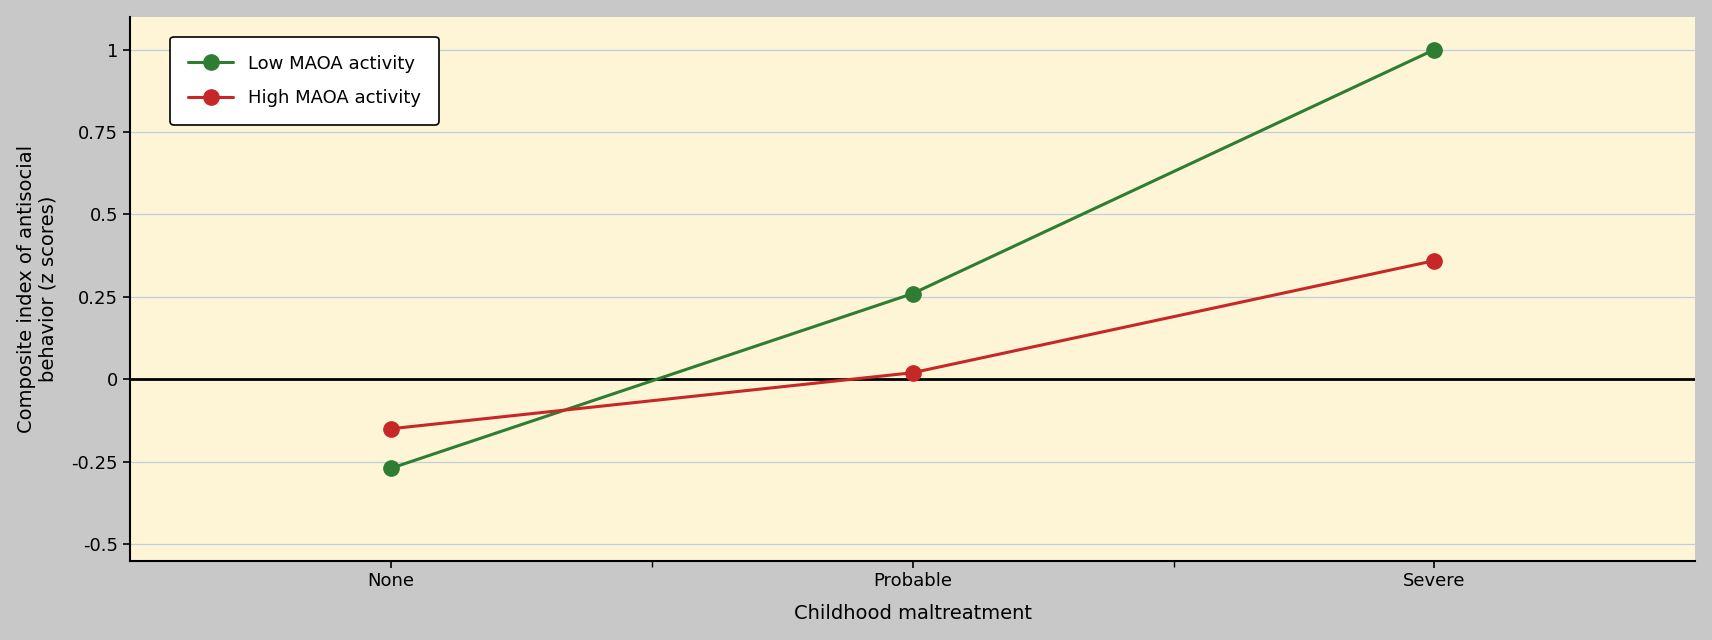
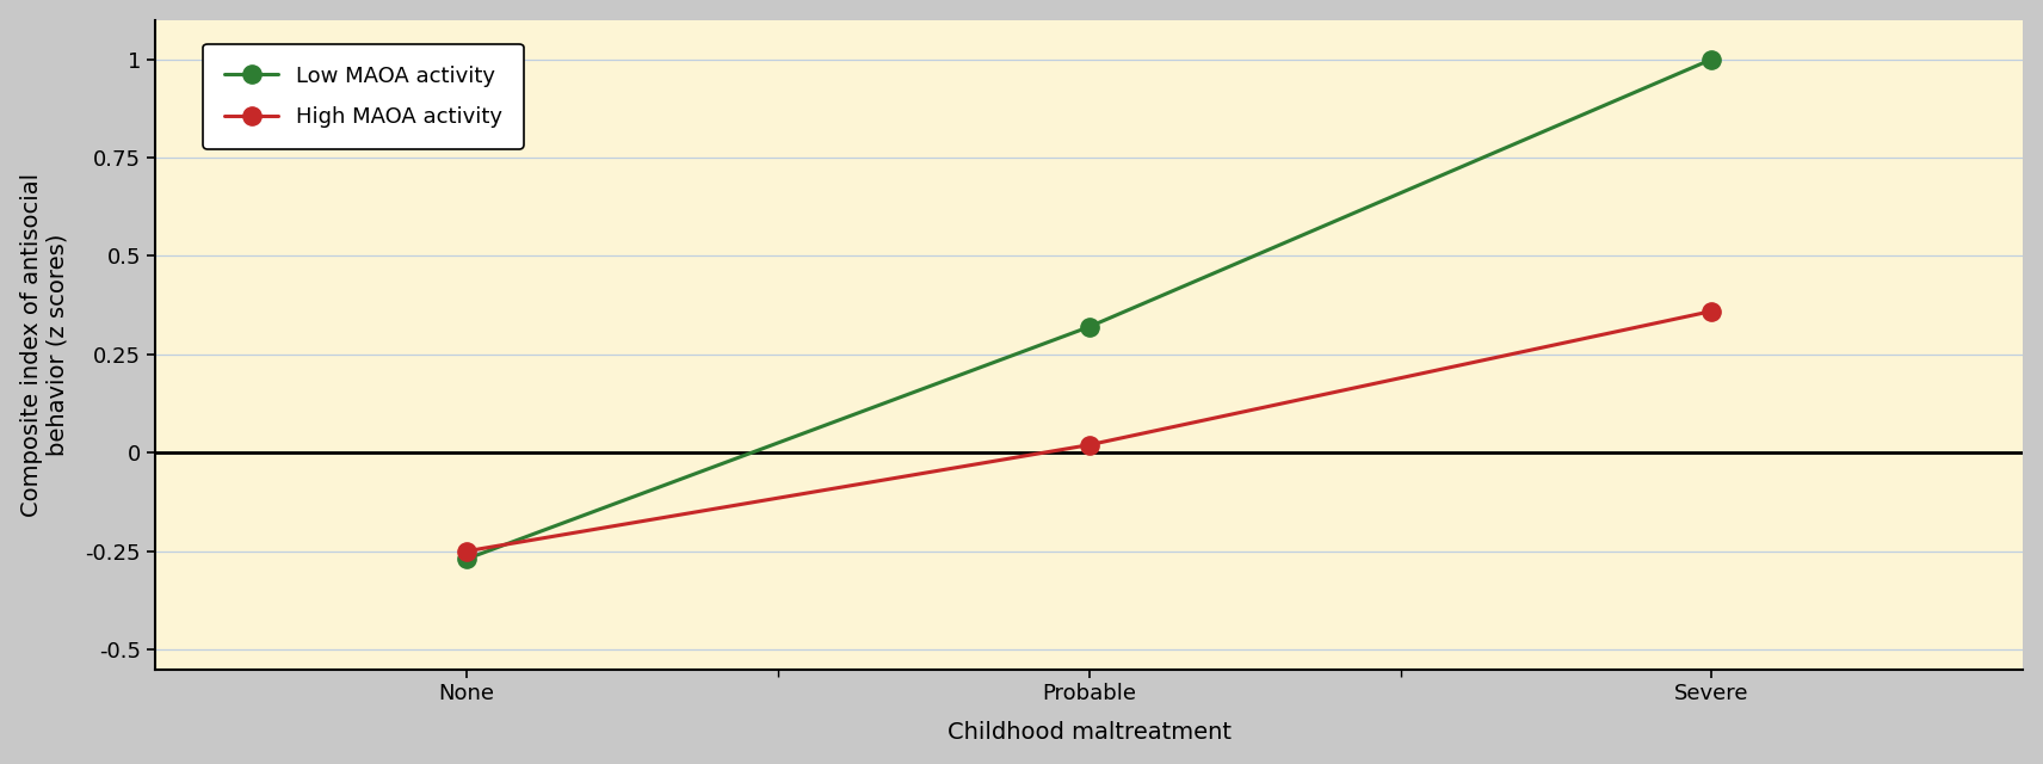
High MAOA activity/None: -0.15 -> -0.25
Low MAOA activity/Probable: 0.26 -> 0.32
